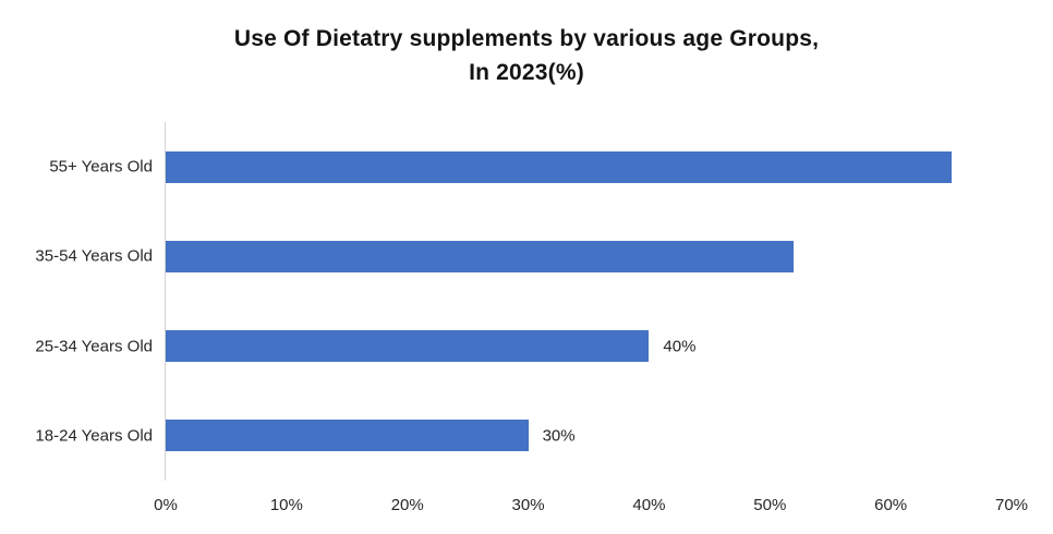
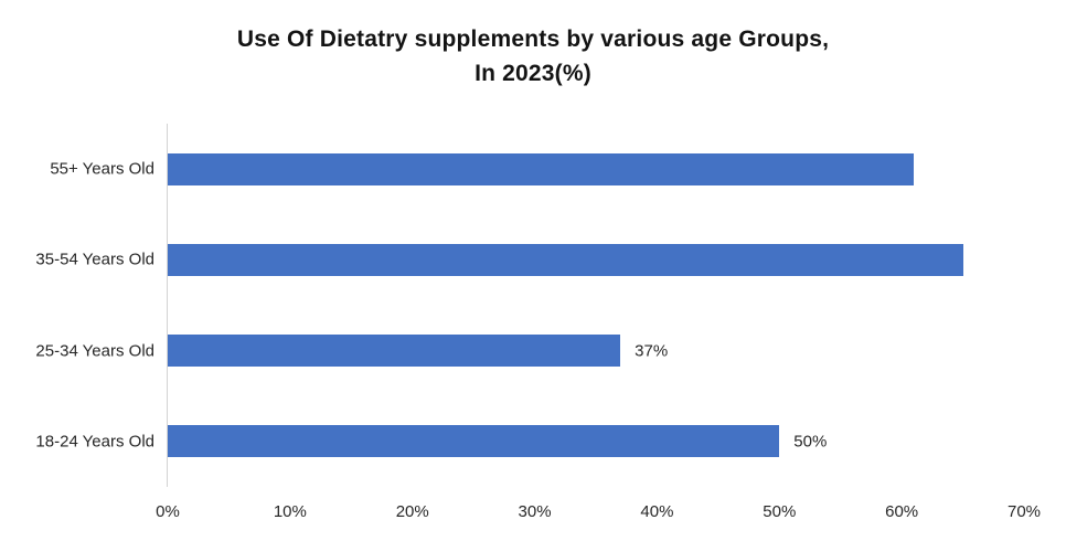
55+ Years Old: 65% -> 61%
35-54 Years Old: 52% -> 65%
25-34 Years Old: 40% -> 37%
18-24 Years Old: 30% -> 50%
